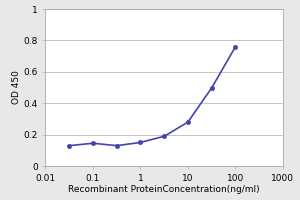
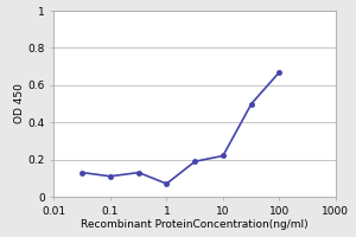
0.1: 0.14 -> 0.11
1: 0.15 -> 0.07
10: 0.28 -> 0.22
100: 0.76 -> 0.67
